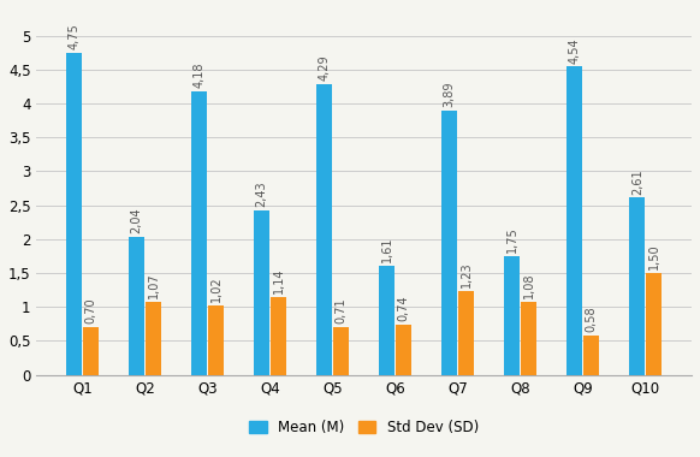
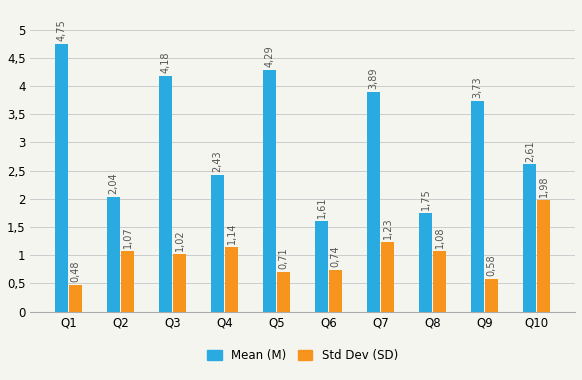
Std Dev (SD)/Q1: 0,70 -> 0,48
Mean (M)/Q9: 4,54 -> 3,73
Std Dev (SD)/Q10: 1,50 -> 1,98
